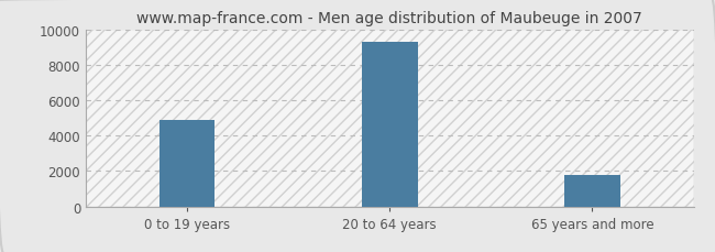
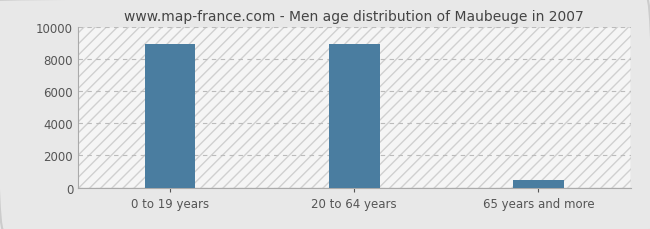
0 to 19 years: 4900 -> 8900
20 to 64 years: 9300 -> 8900
65 years and more: 1800 -> 500
